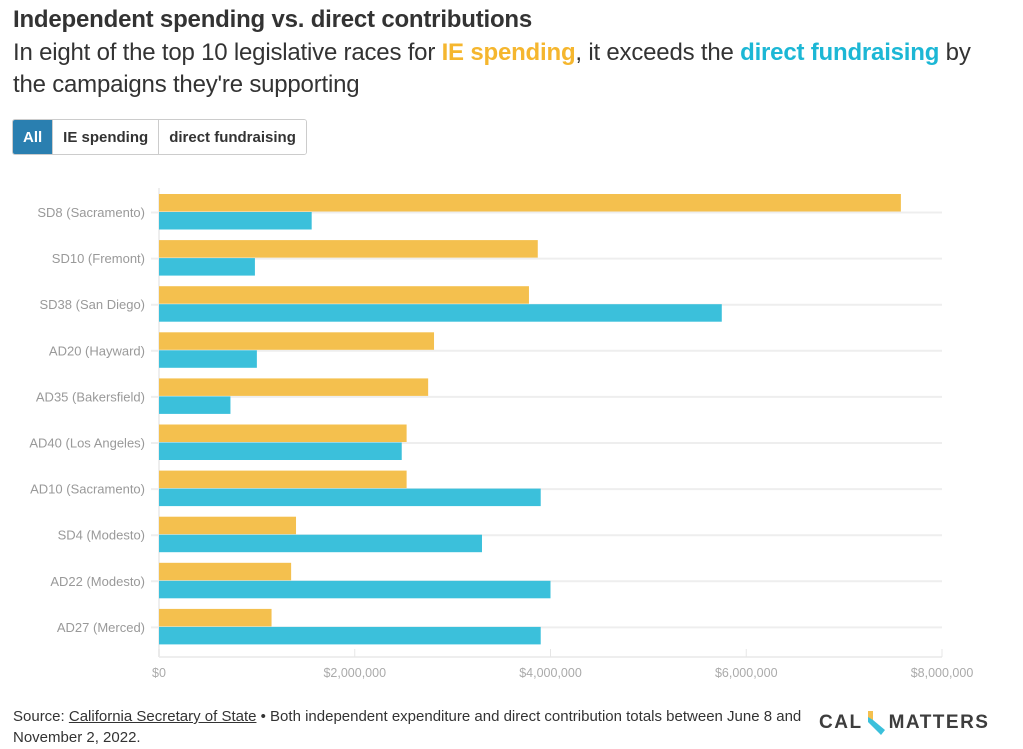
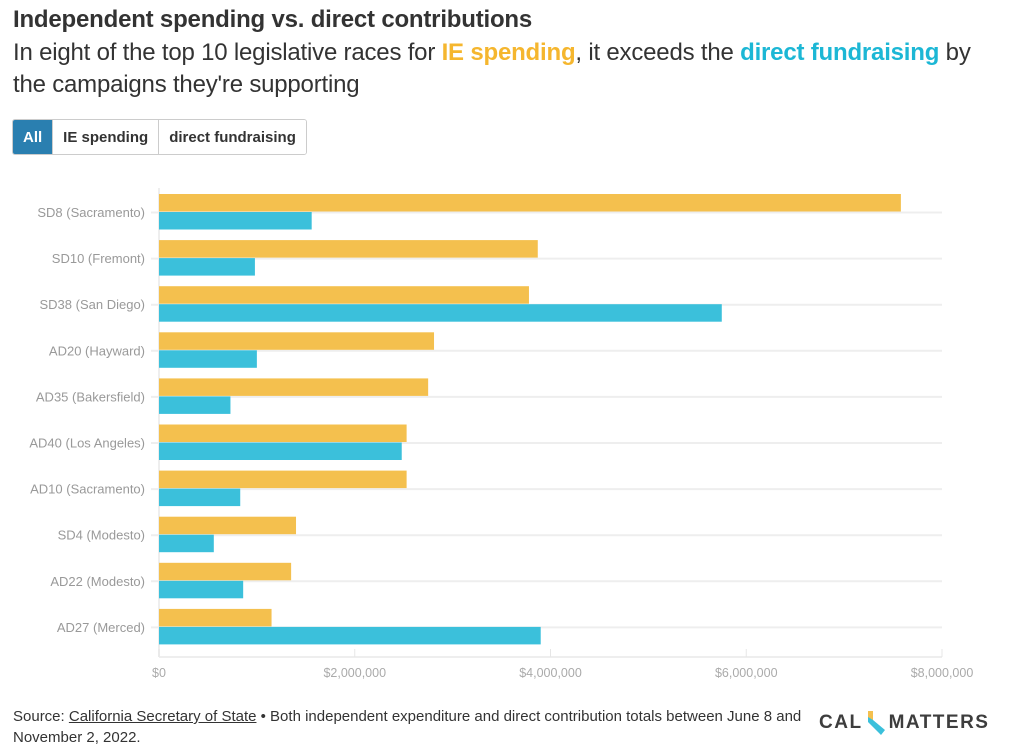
direct fundraising/AD10 (Sacramento): $3900000 -> $800000
direct fundraising/SD4 (Modesto): $3300000 -> $600000
direct fundraising/AD22 (Modesto): $4000000 -> $900000
